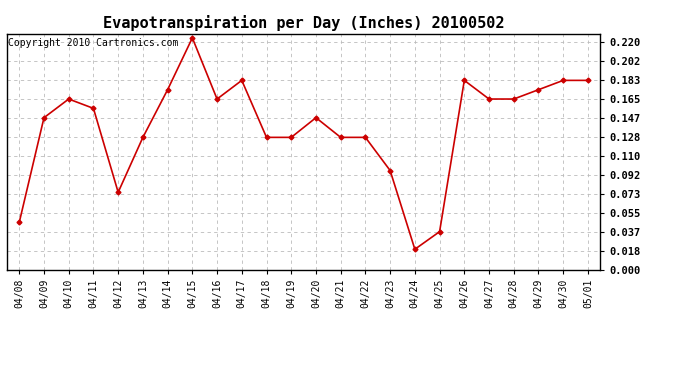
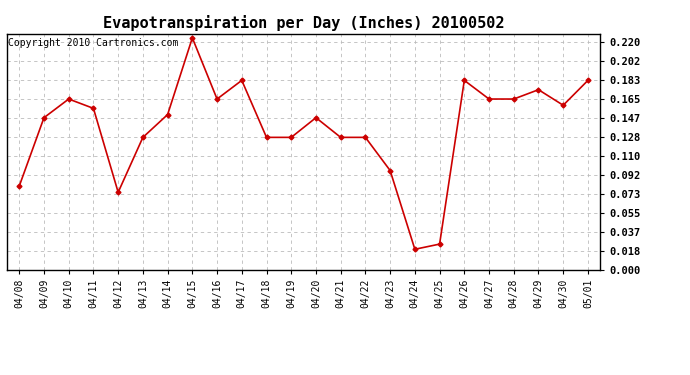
04/08: 0.046 -> 0.081
04/14: 0.174 -> 0.150
04/25: 0.037 -> 0.025
04/30: 0.183 -> 0.159
